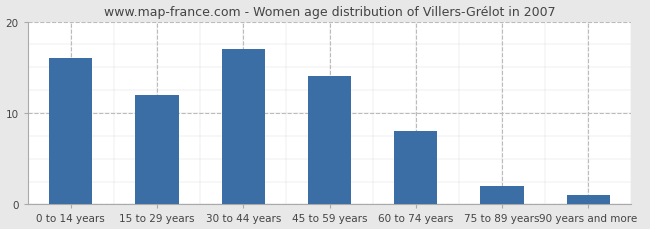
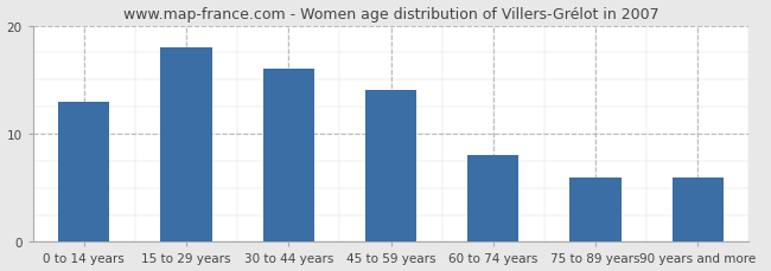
0 to 14 years: 16 -> 13
15 to 29 years: 12 -> 18
30 to 44 years: 17 -> 16
75 to 89 years: 2 -> 6
90 years and more: 1 -> 6
